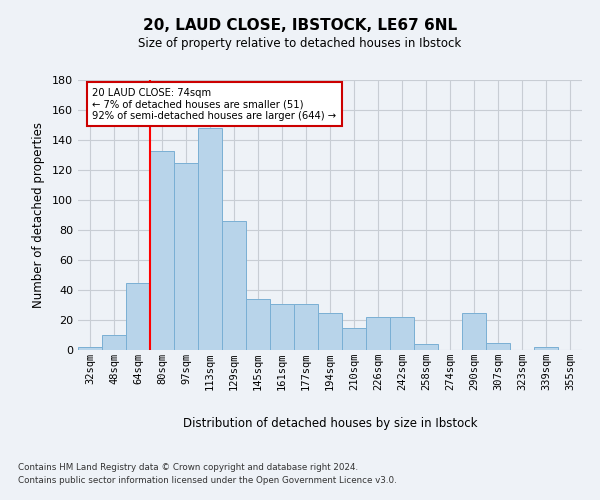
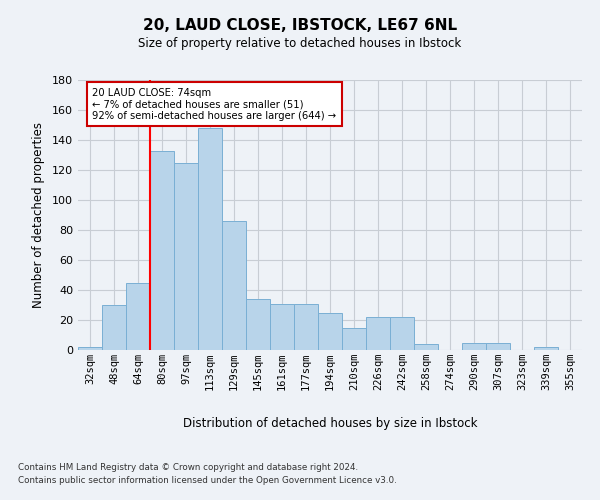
48sqm: 10 -> 30
290sqm: 25 -> 5
